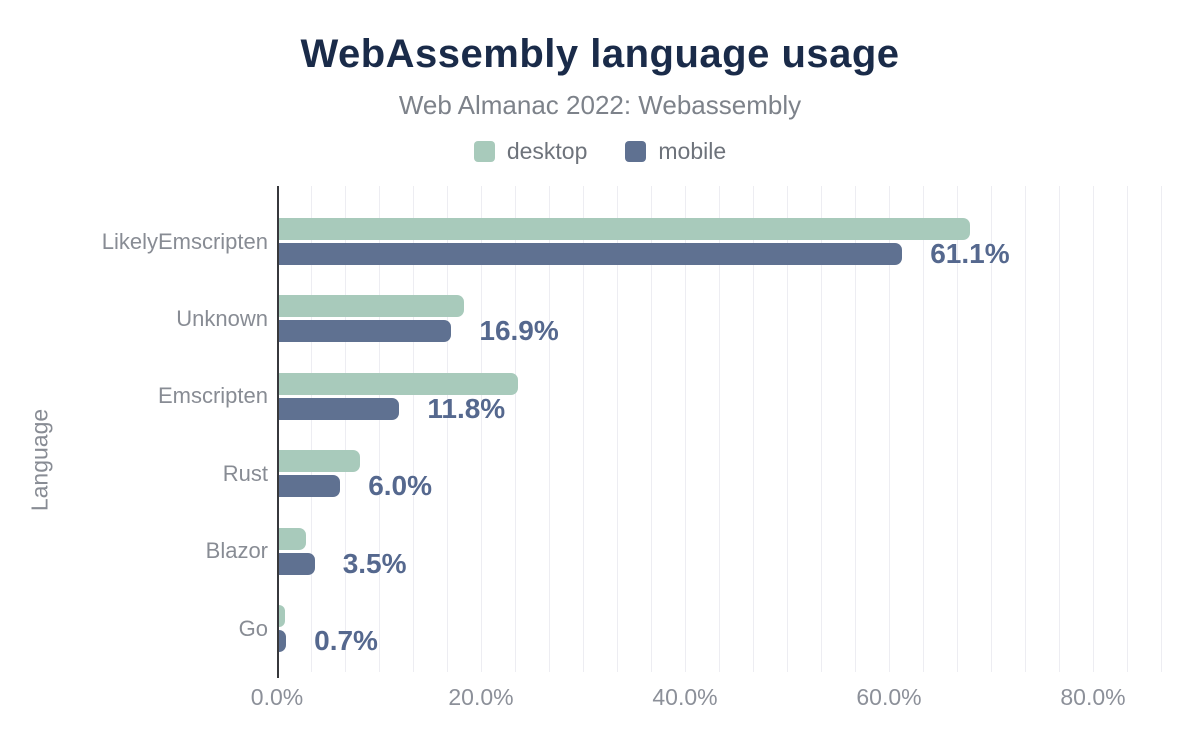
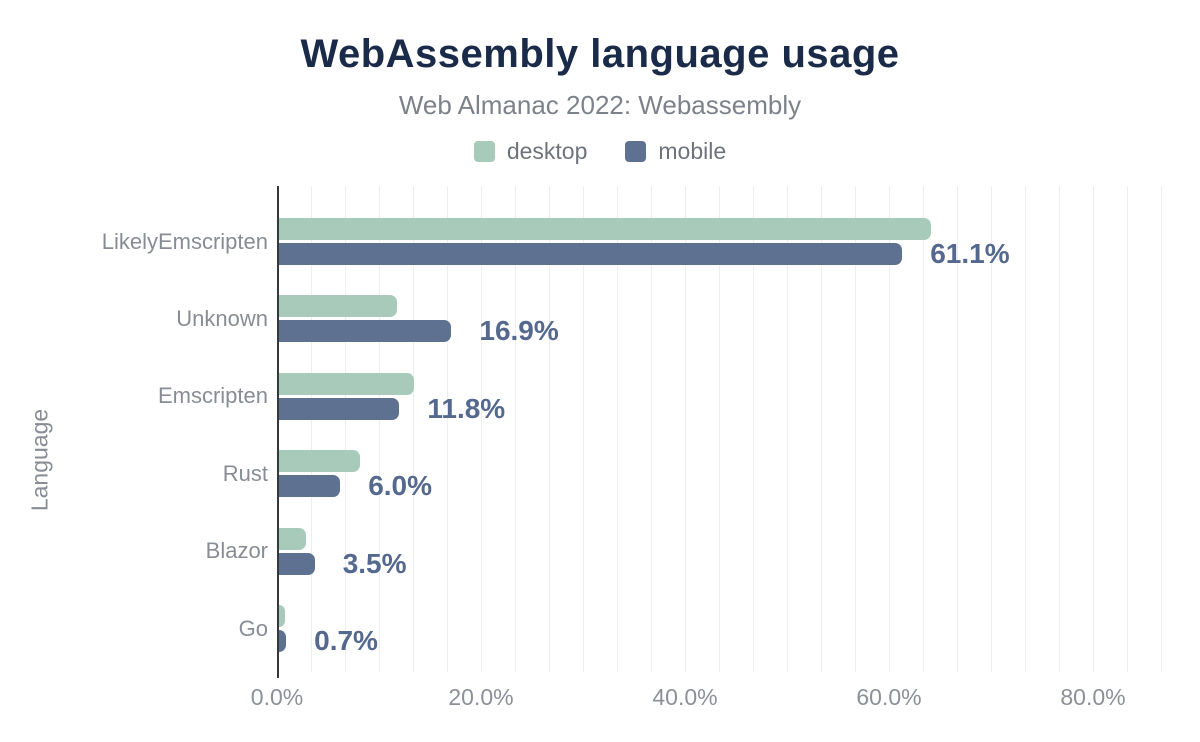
desktop/LikelyEmscripten: 67.7% -> 63.9%
desktop/Unknown: 18.1% -> 11.6%
desktop/Emscripten: 23.4% -> 13.2%
